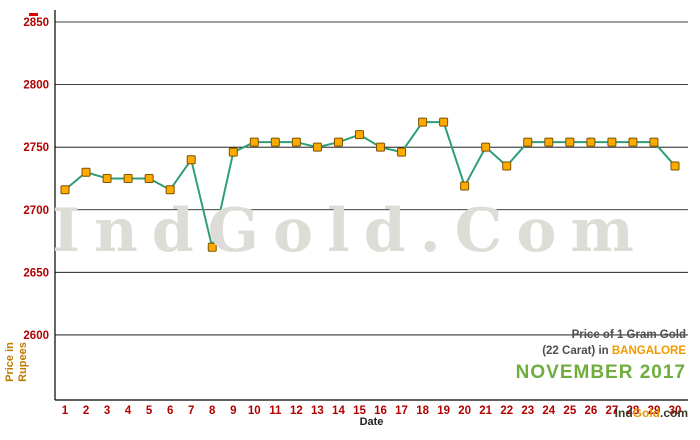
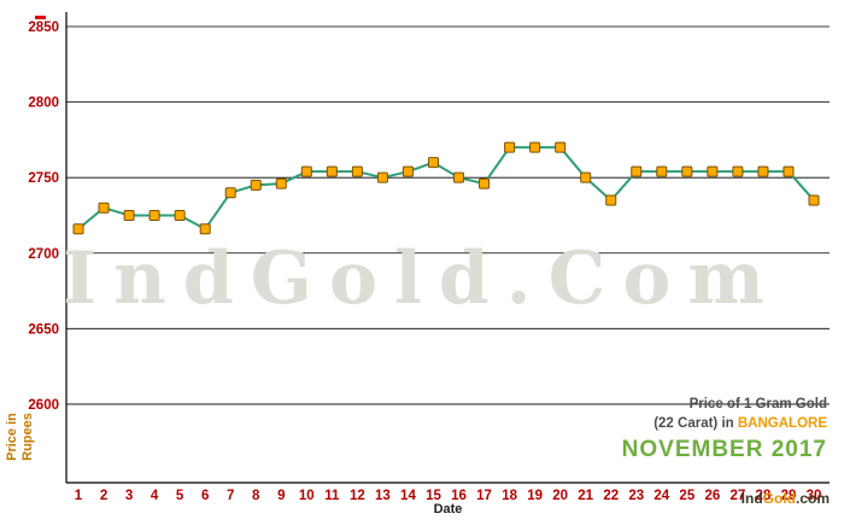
8: 2670 -> 2745
20: 2719 -> 2770
